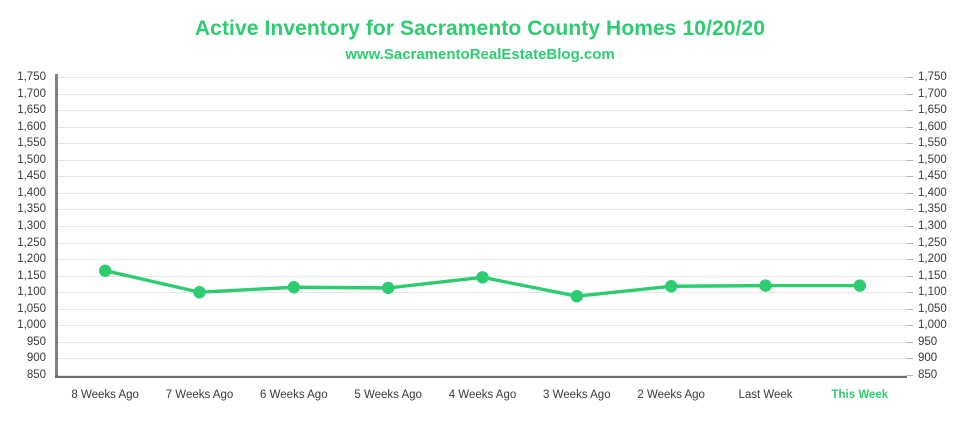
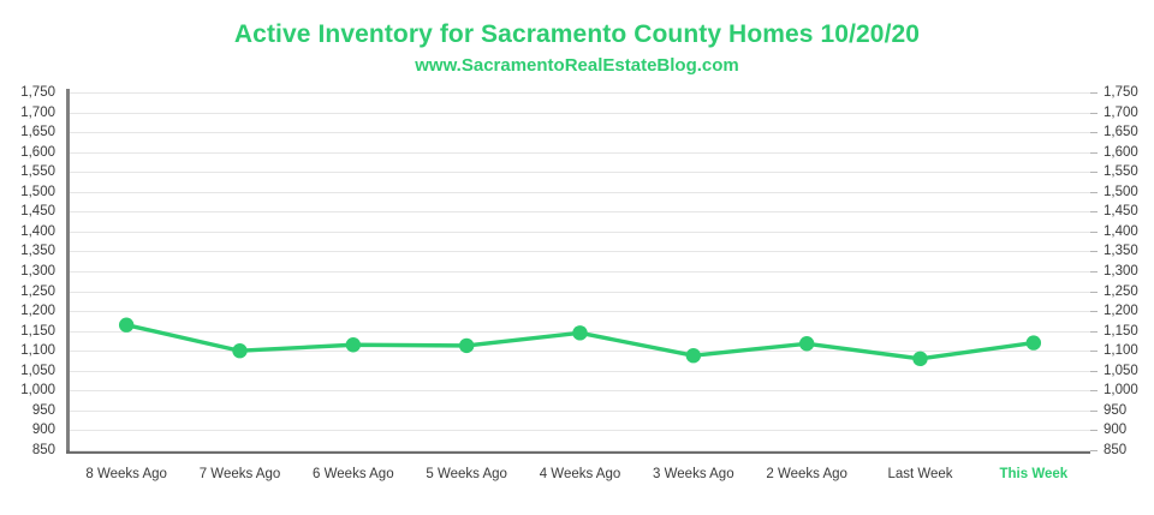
Last Week: 1120 -> 1080
